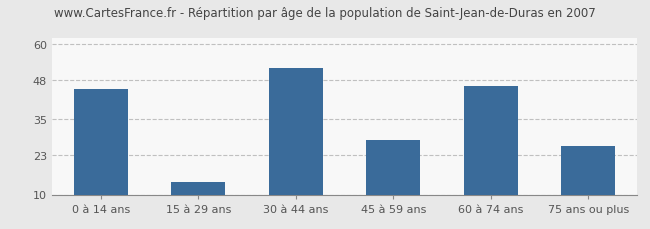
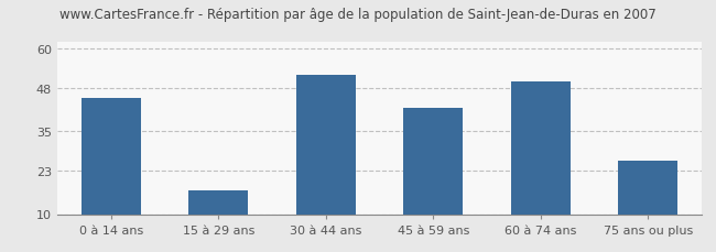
15 à 29 ans: 14 -> 17
45 à 59 ans: 28 -> 42
60 à 74 ans: 46 -> 50
